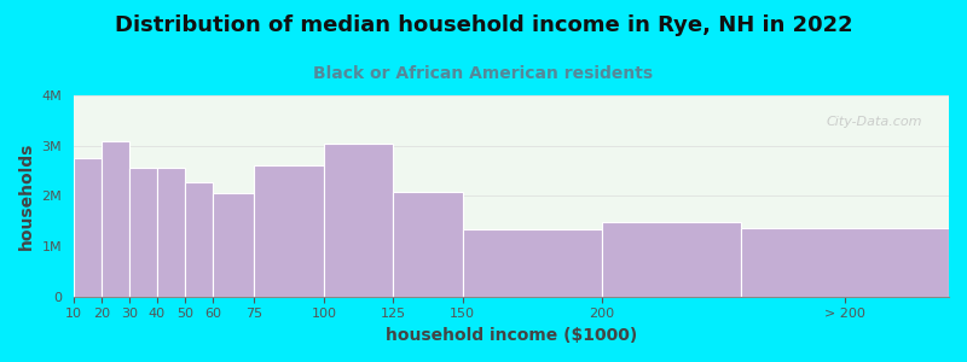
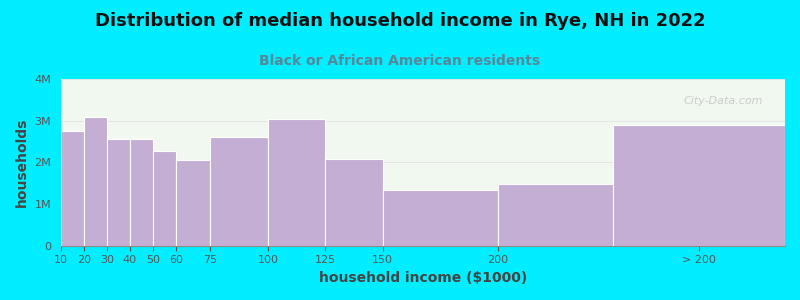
> 200: 1.35M -> 2.90M
